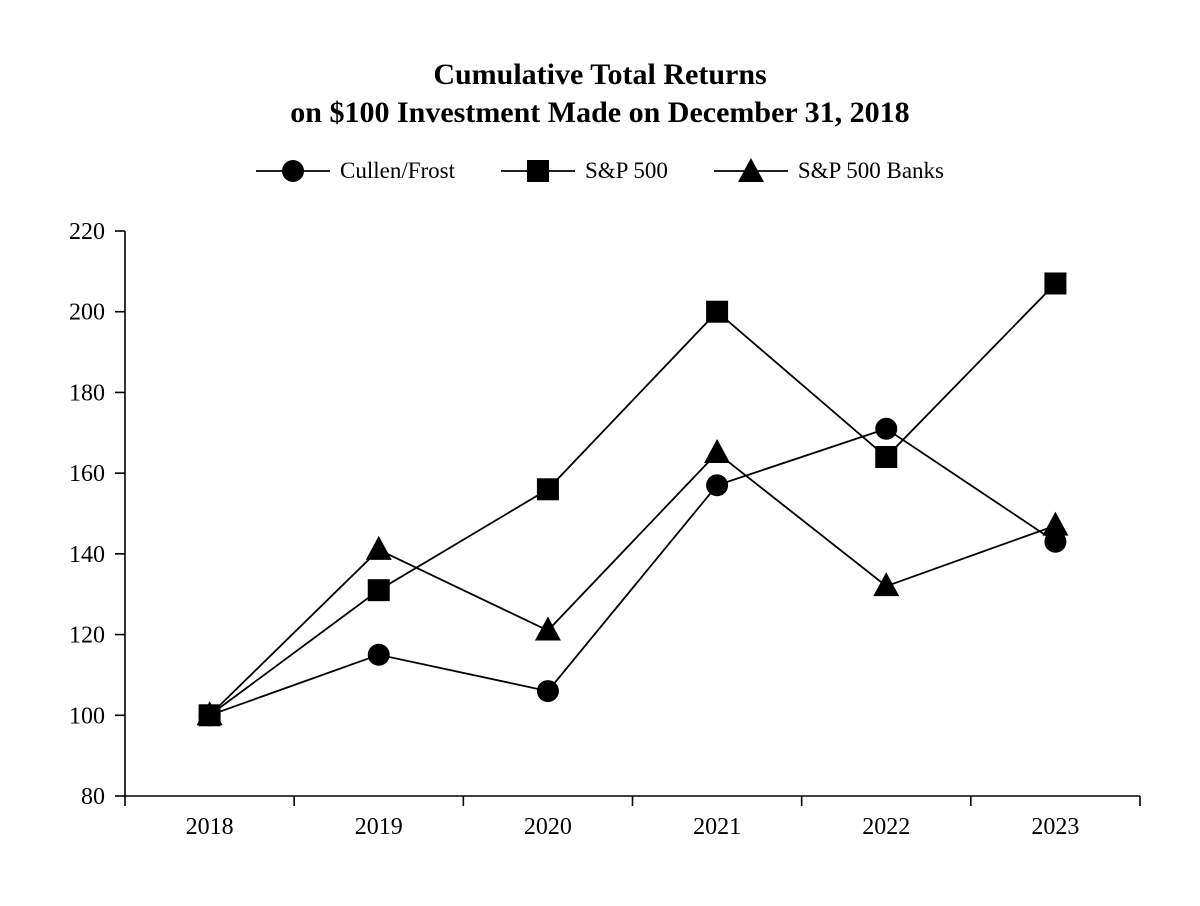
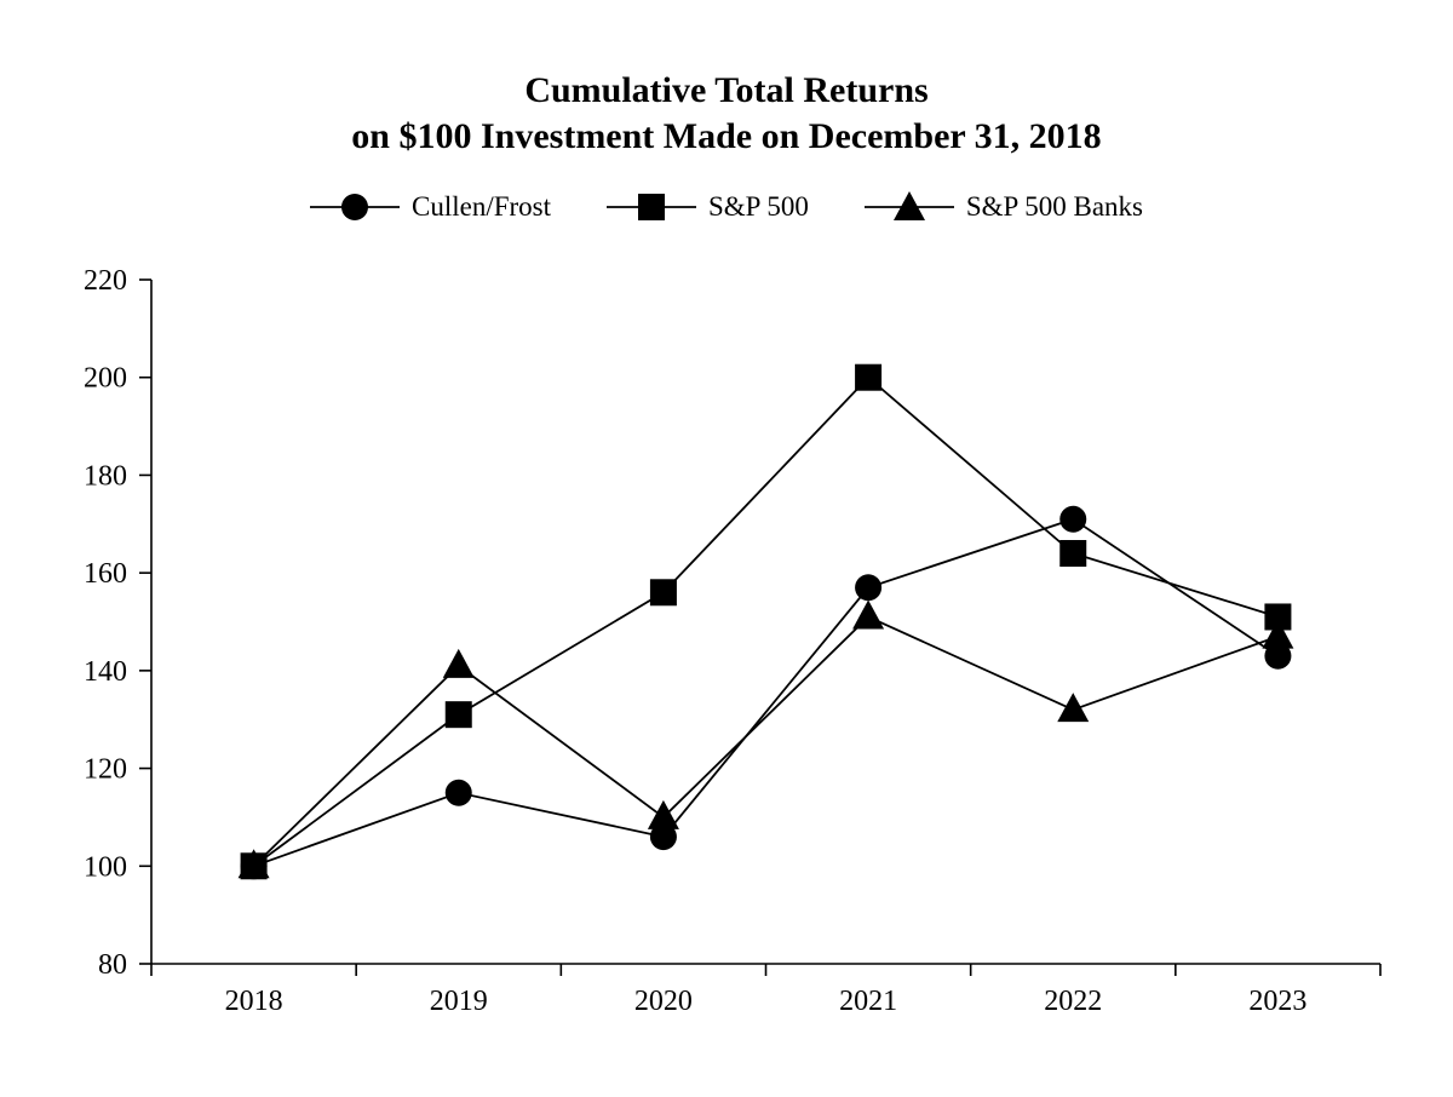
S&P 500 Banks/2020: 121 -> 110
S&P 500 Banks/2021: 165 -> 151
S&P 500/2023: 207 -> 151
